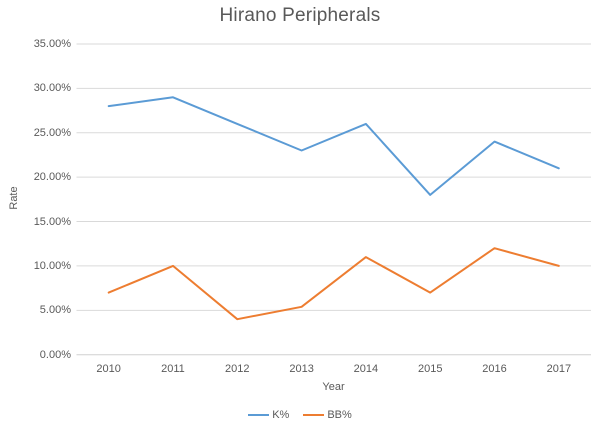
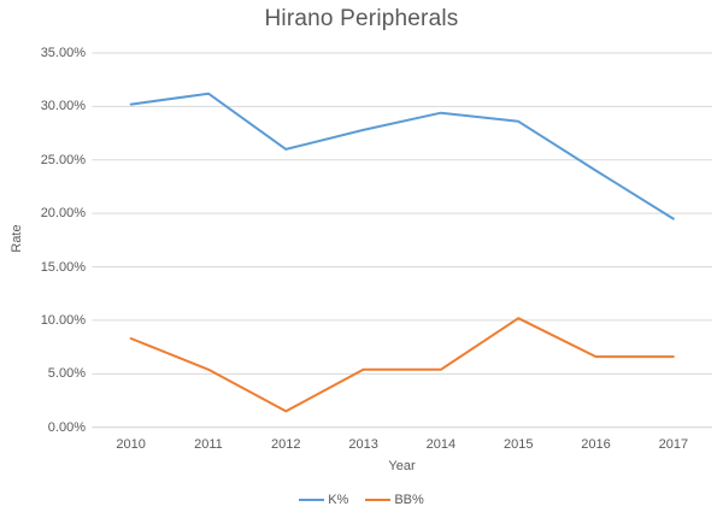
K%/2010: 28% -> 30%
BB%/2010: 7% -> 8%
K%/2011: 29% -> 31%
BB%/2011: 10% -> 5%
BB%/2012: 4% -> 2%
K%/2013: 23% -> 28%
K%/2014: 26% -> 29%
BB%/2014: 11% -> 5%
K%/2015: 18% -> 29%
BB%/2015: 7% -> 10%
BB%/2016: 12% -> 7%
K%/2017: 21% -> 20%
BB%/2017: 10% -> 7%
